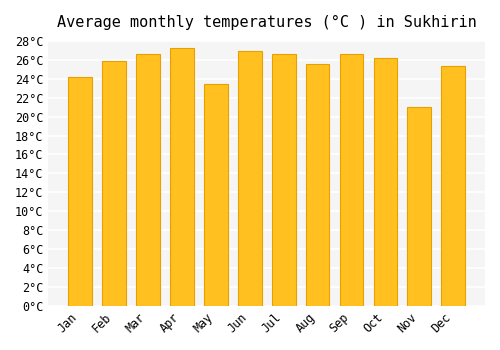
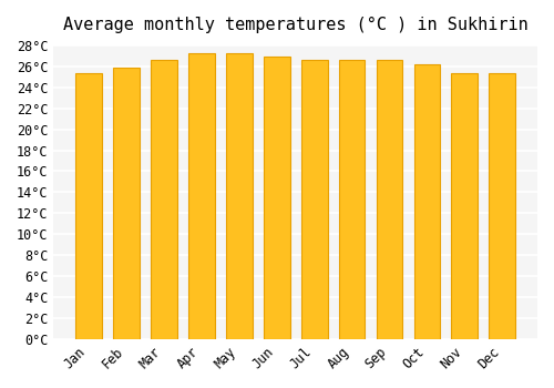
Jan: 24.2°C -> 25.3°C
May: 23.4°C -> 27.3°C
Aug: 25.6°C -> 26.6°C
Nov: 21.0°C -> 25.4°C
